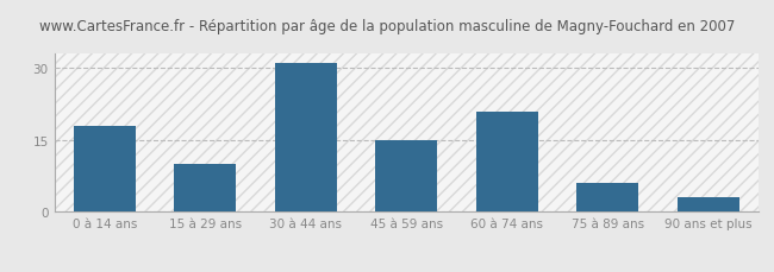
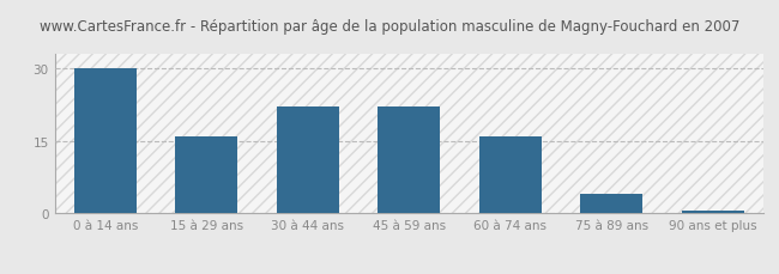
0 à 14 ans: 18.0 -> 30.0
15 à 29 ans: 10.0 -> 16.0
30 à 44 ans: 31.0 -> 22.0
45 à 59 ans: 15.0 -> 22.0
60 à 74 ans: 21.0 -> 16.0
75 à 89 ans: 6.0 -> 4.0
90 ans et plus: 3.0 -> 0.5
